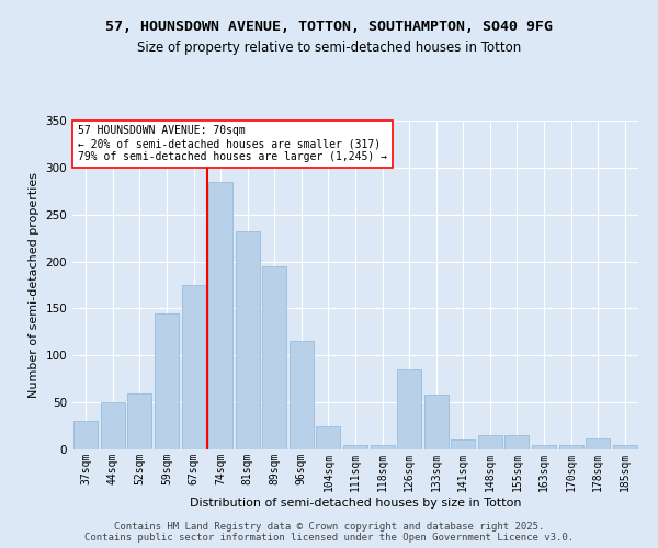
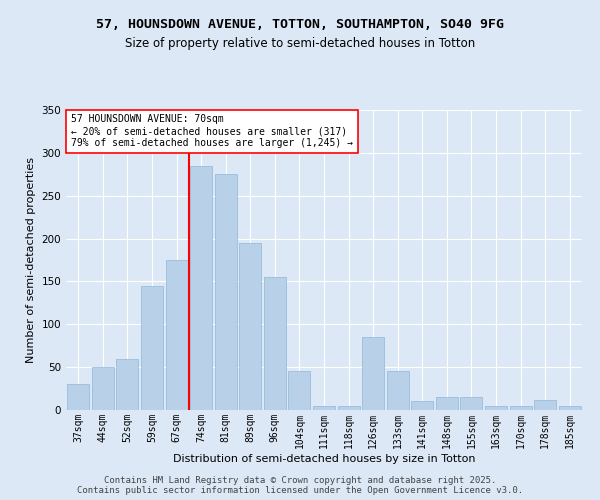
81sqm: 232 -> 275
96sqm: 116 -> 155
104sqm: 24 -> 45
133sqm: 58 -> 45
